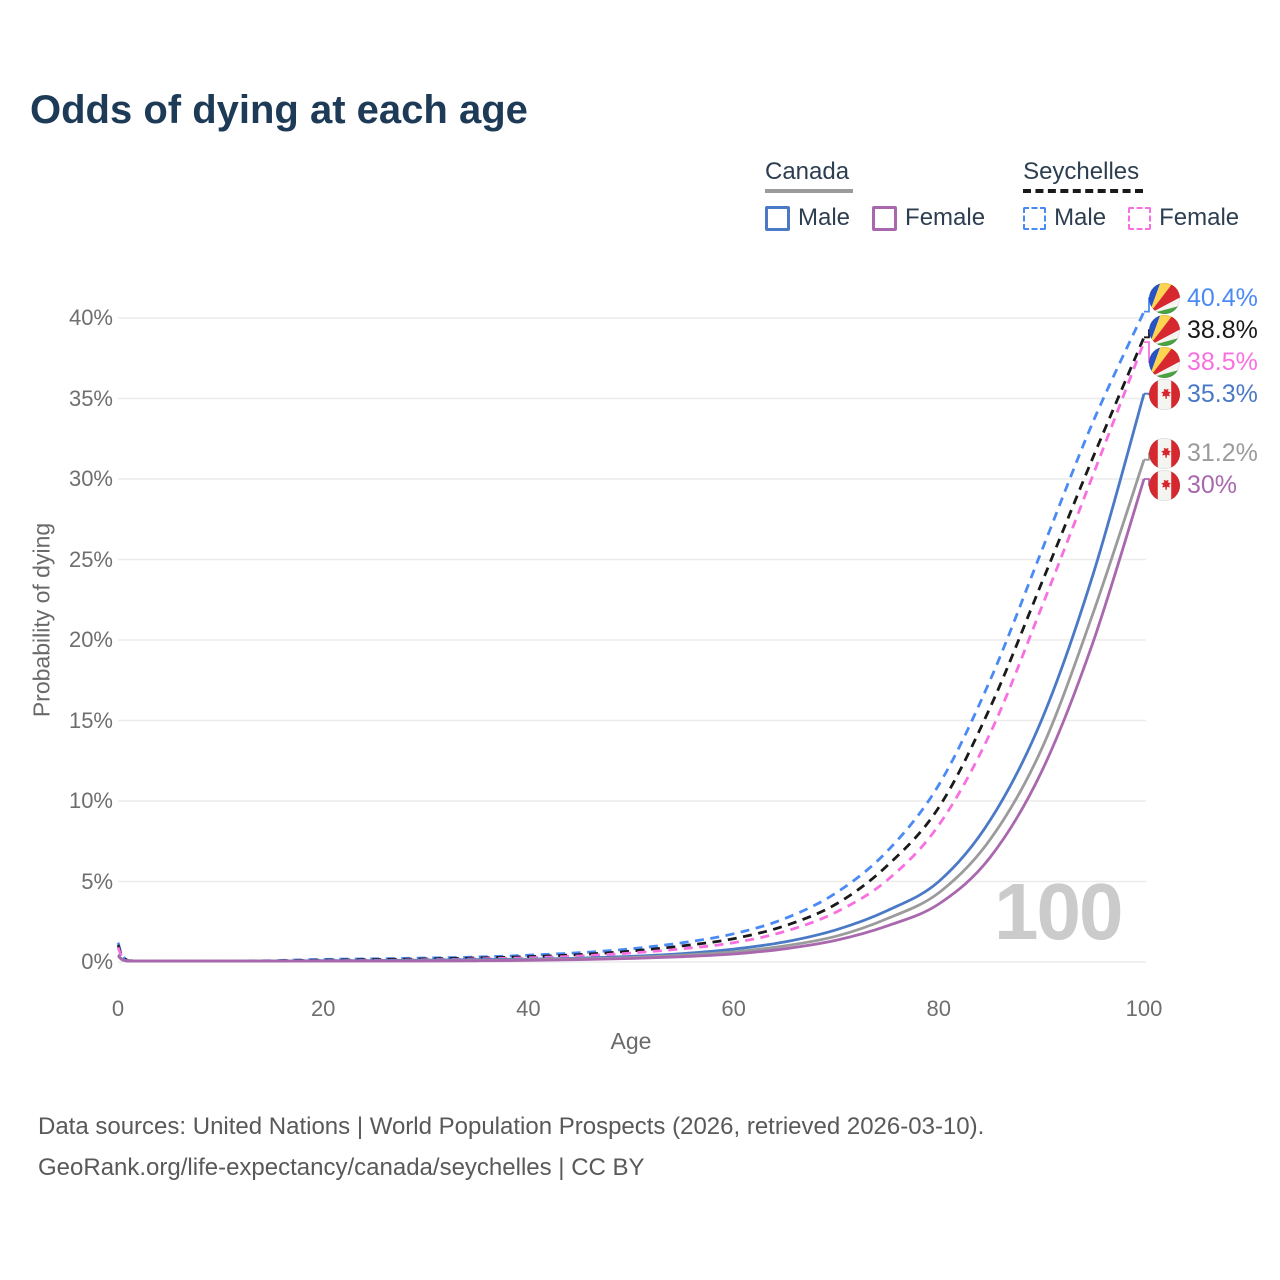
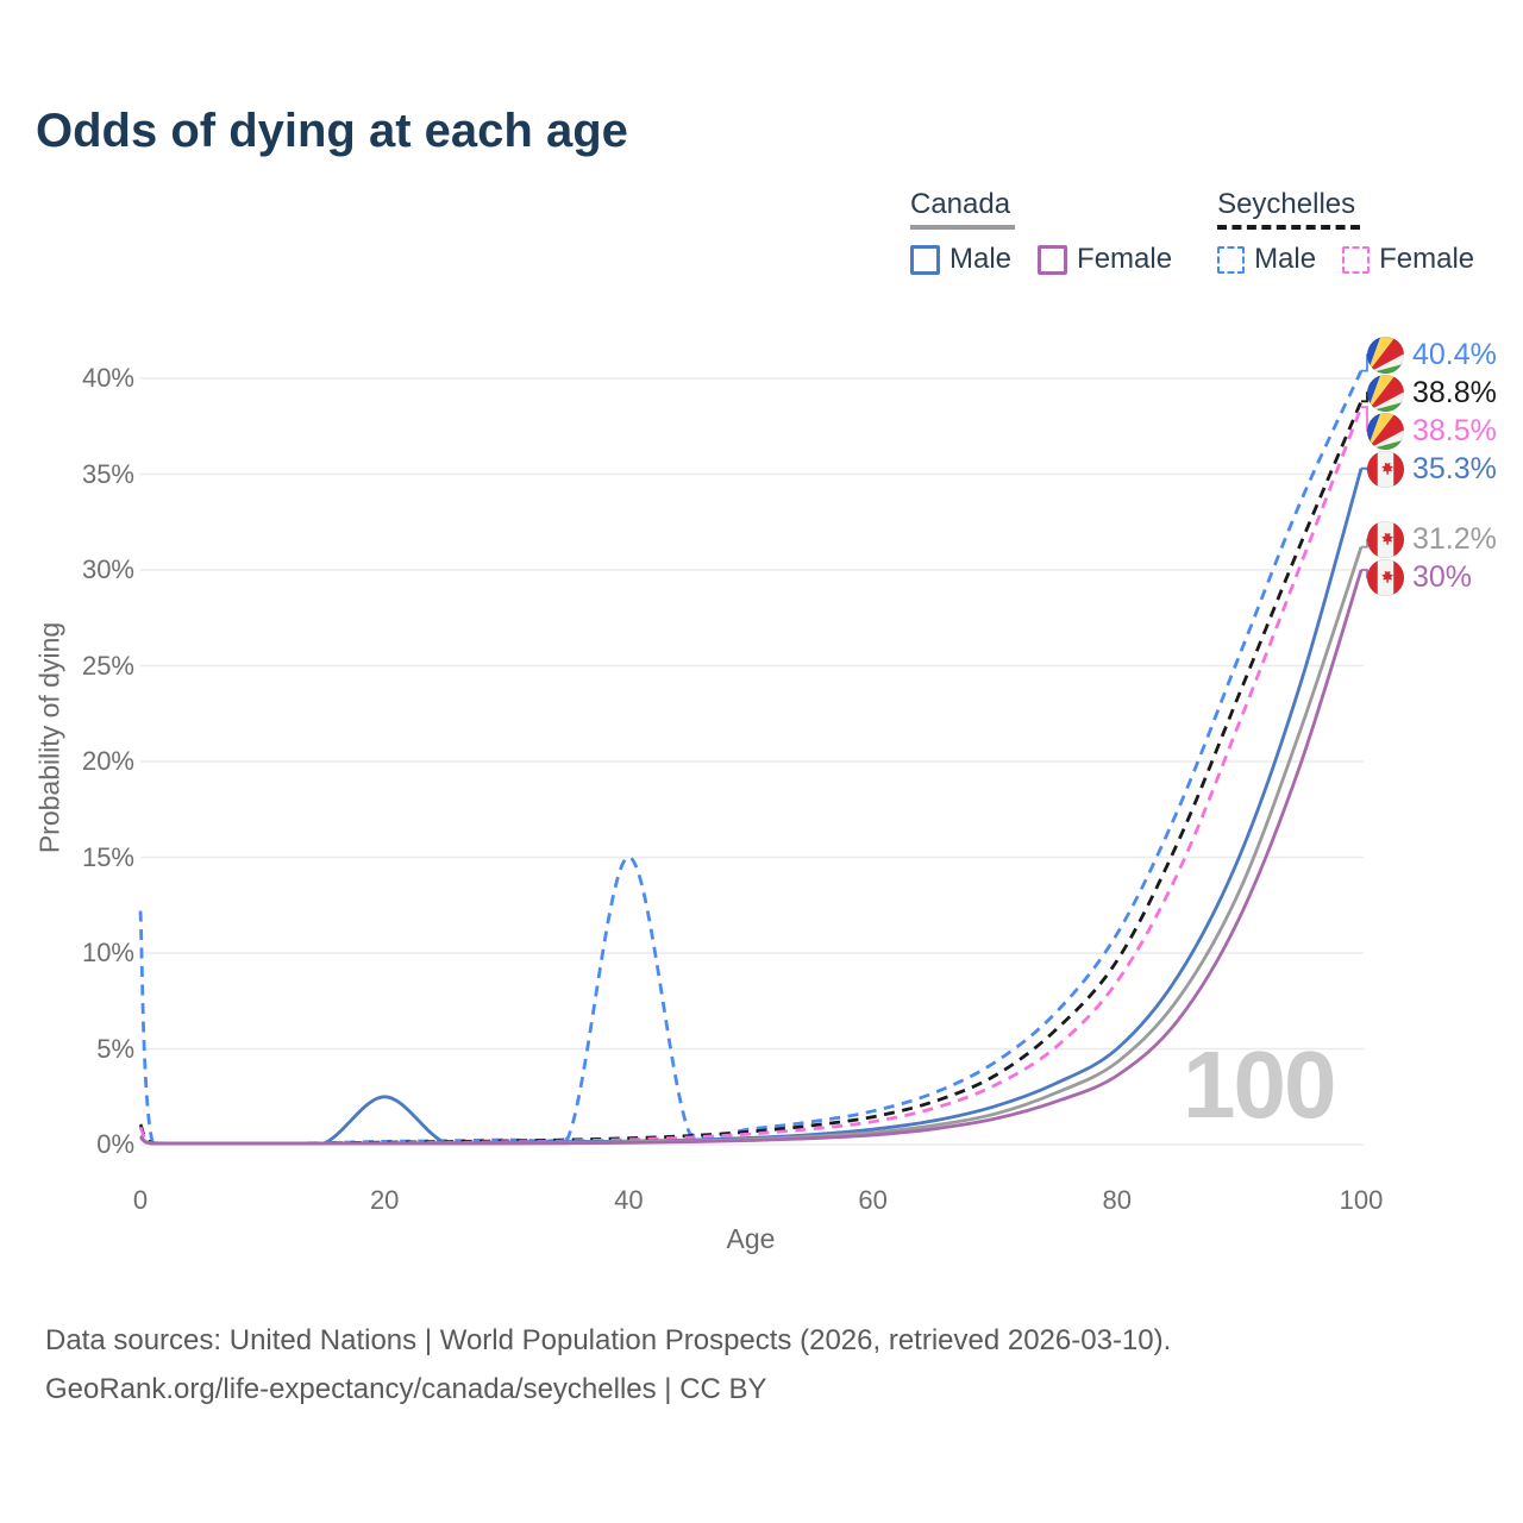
Seychelles Male/0: 1.2% -> 12.2%
Canada Male/20: 0.1% -> 2.5%
Seychelles Male/40: 0.4% -> 15.0%
